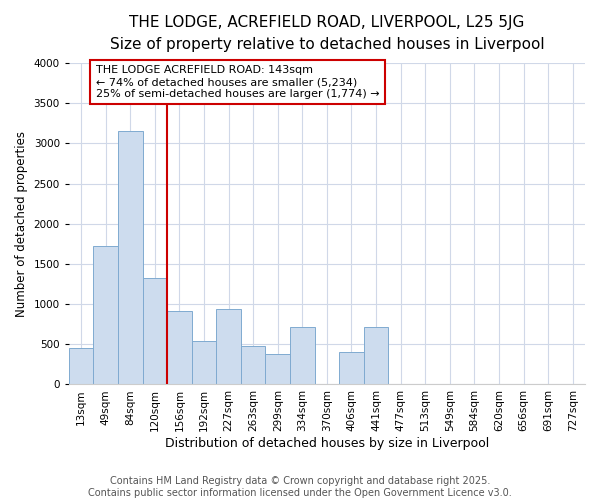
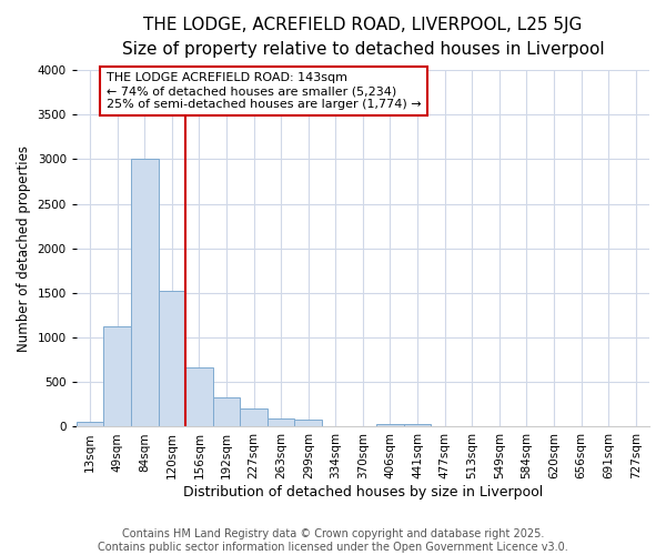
13sqm: 460 -> 50
49sqm: 1720 -> 1130
84sqm: 3160 -> 3000
120sqm: 1320 -> 1530
156sqm: 920 -> 660
192sqm: 540 -> 330
227sqm: 940 -> 200
263sqm: 480 -> 90
299sqm: 380 -> 80
334sqm: 720 -> 10
406sqm: 400 -> 30
441sqm: 720 -> 30
